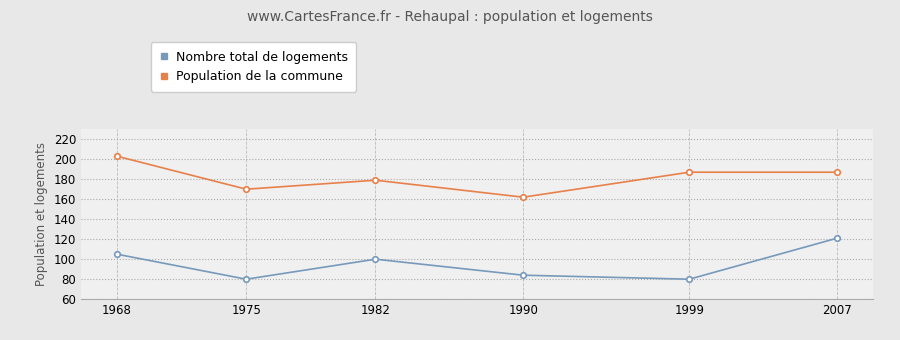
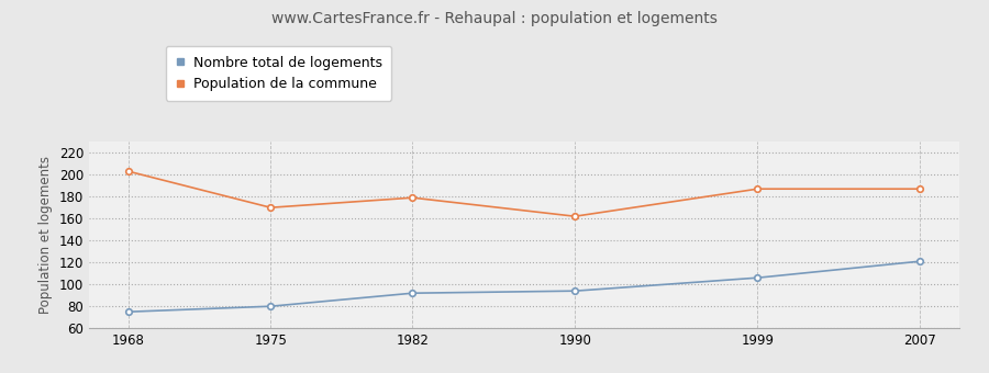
Nombre total de logements/1968: 105 -> 75
Nombre total de logements/1982: 100 -> 92
Nombre total de logements/1990: 84 -> 94
Nombre total de logements/1999: 80 -> 106
